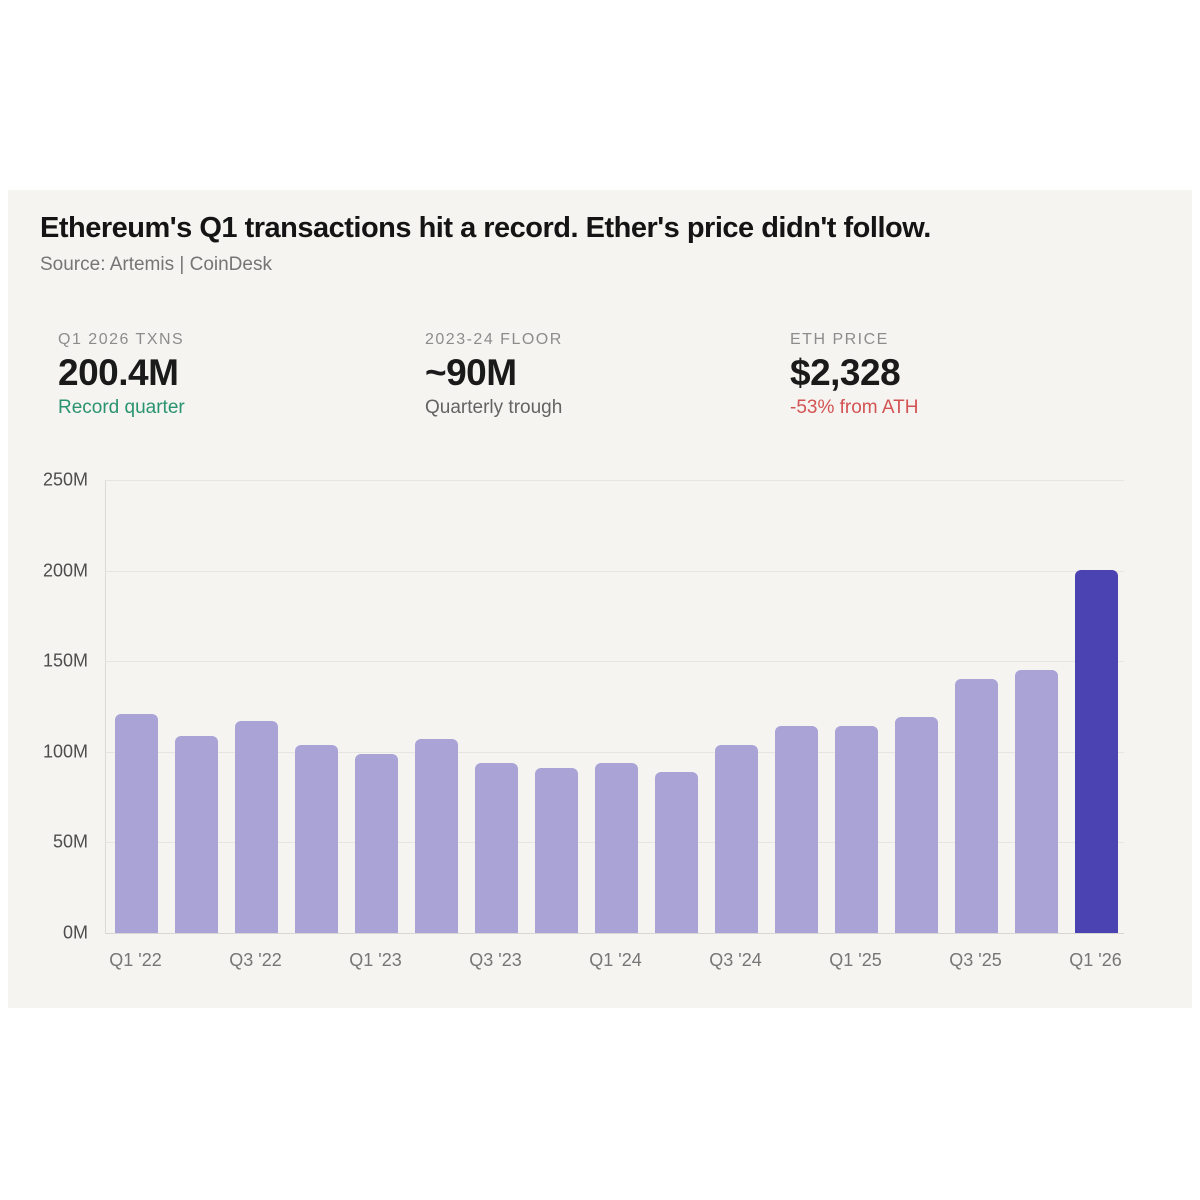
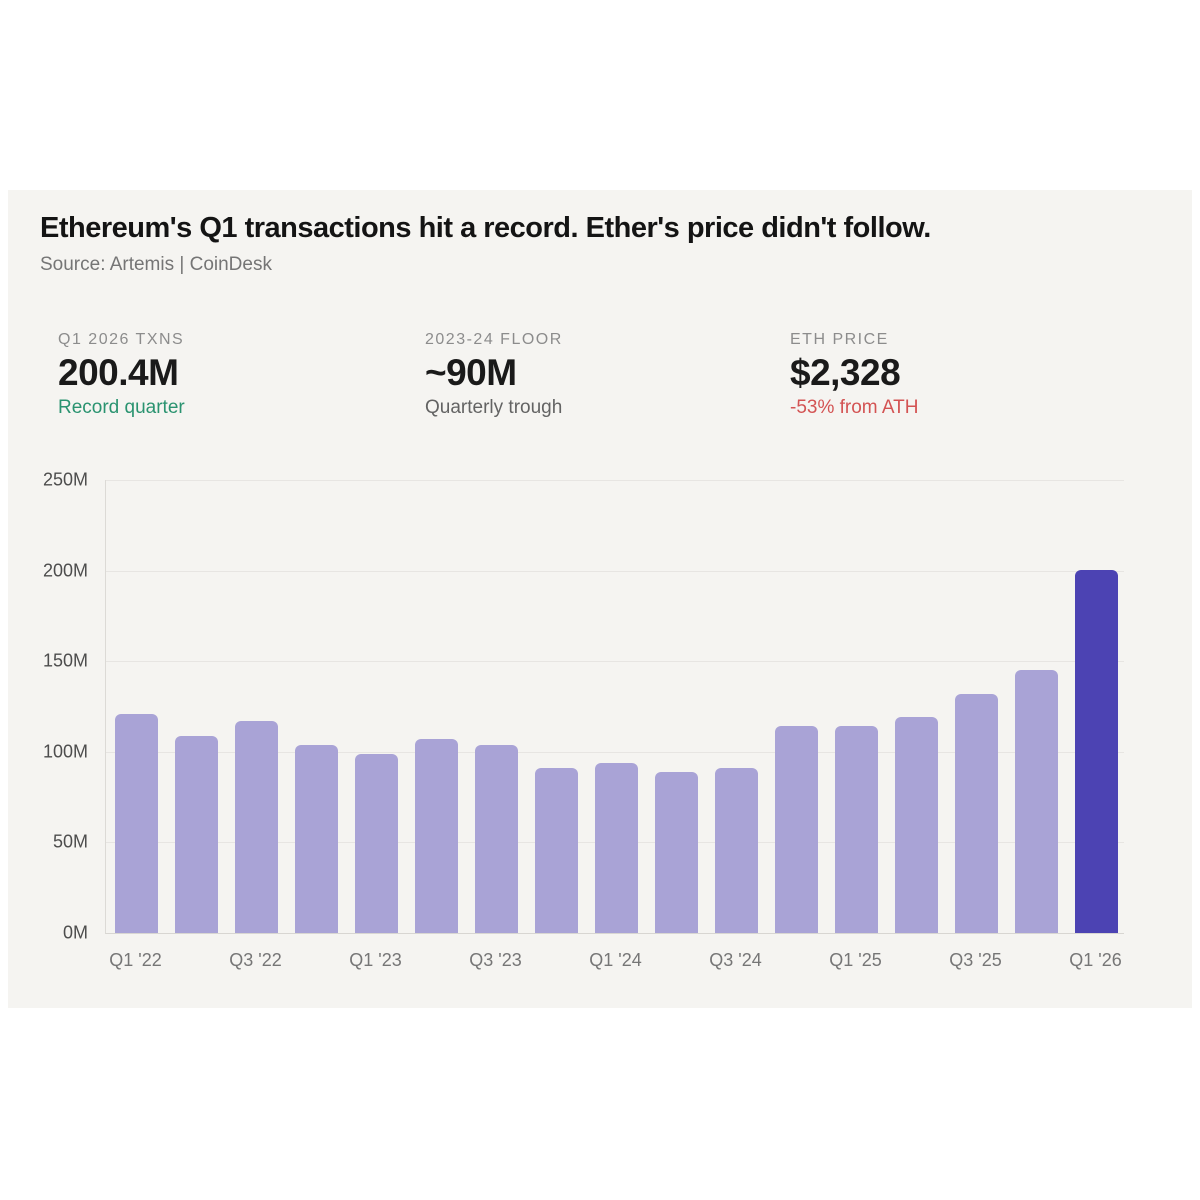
Q3 '23: 94M -> 104M
Q3 '24: 104M -> 91M
Q3 '25: 140M -> 132M
